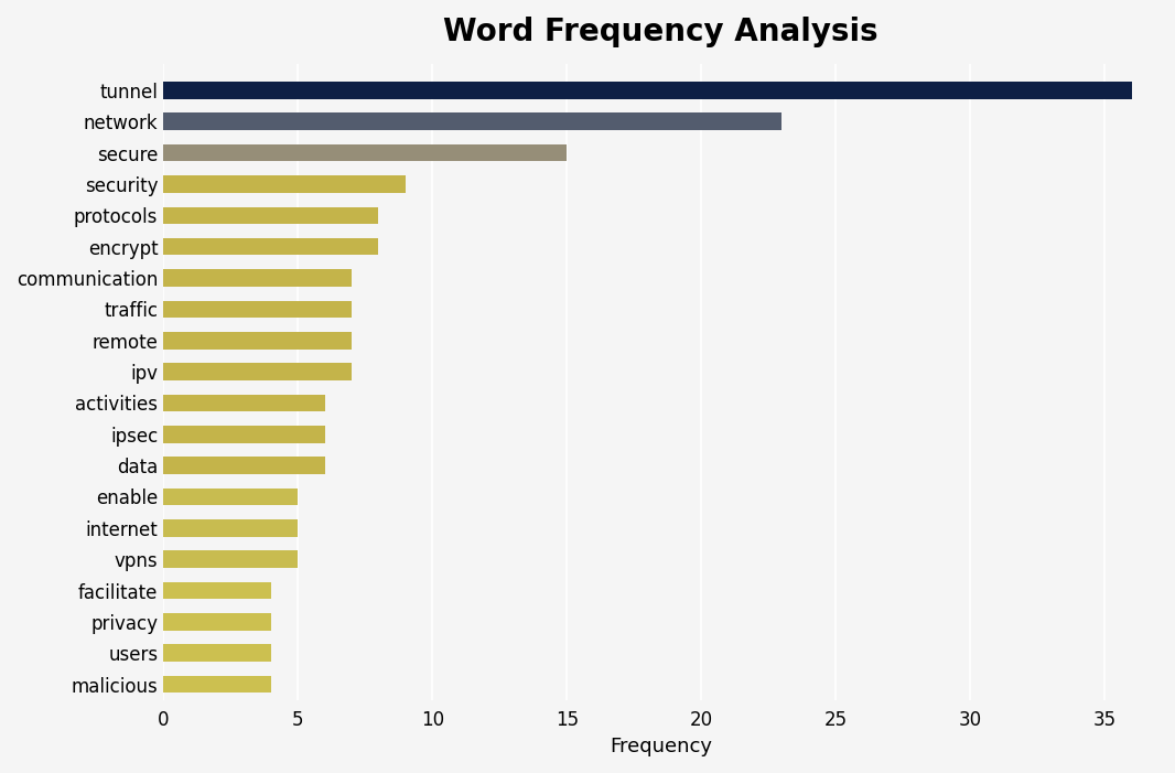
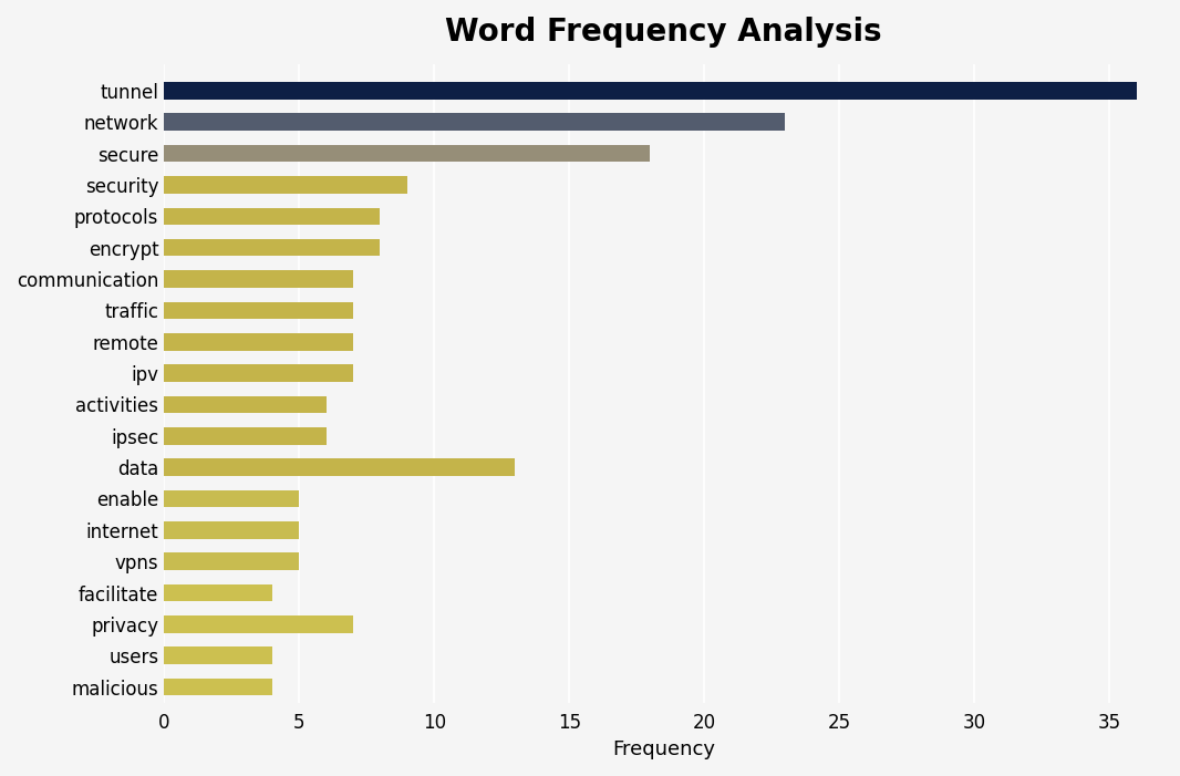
secure: 15 -> 18
data: 6 -> 13
privacy: 4 -> 7
